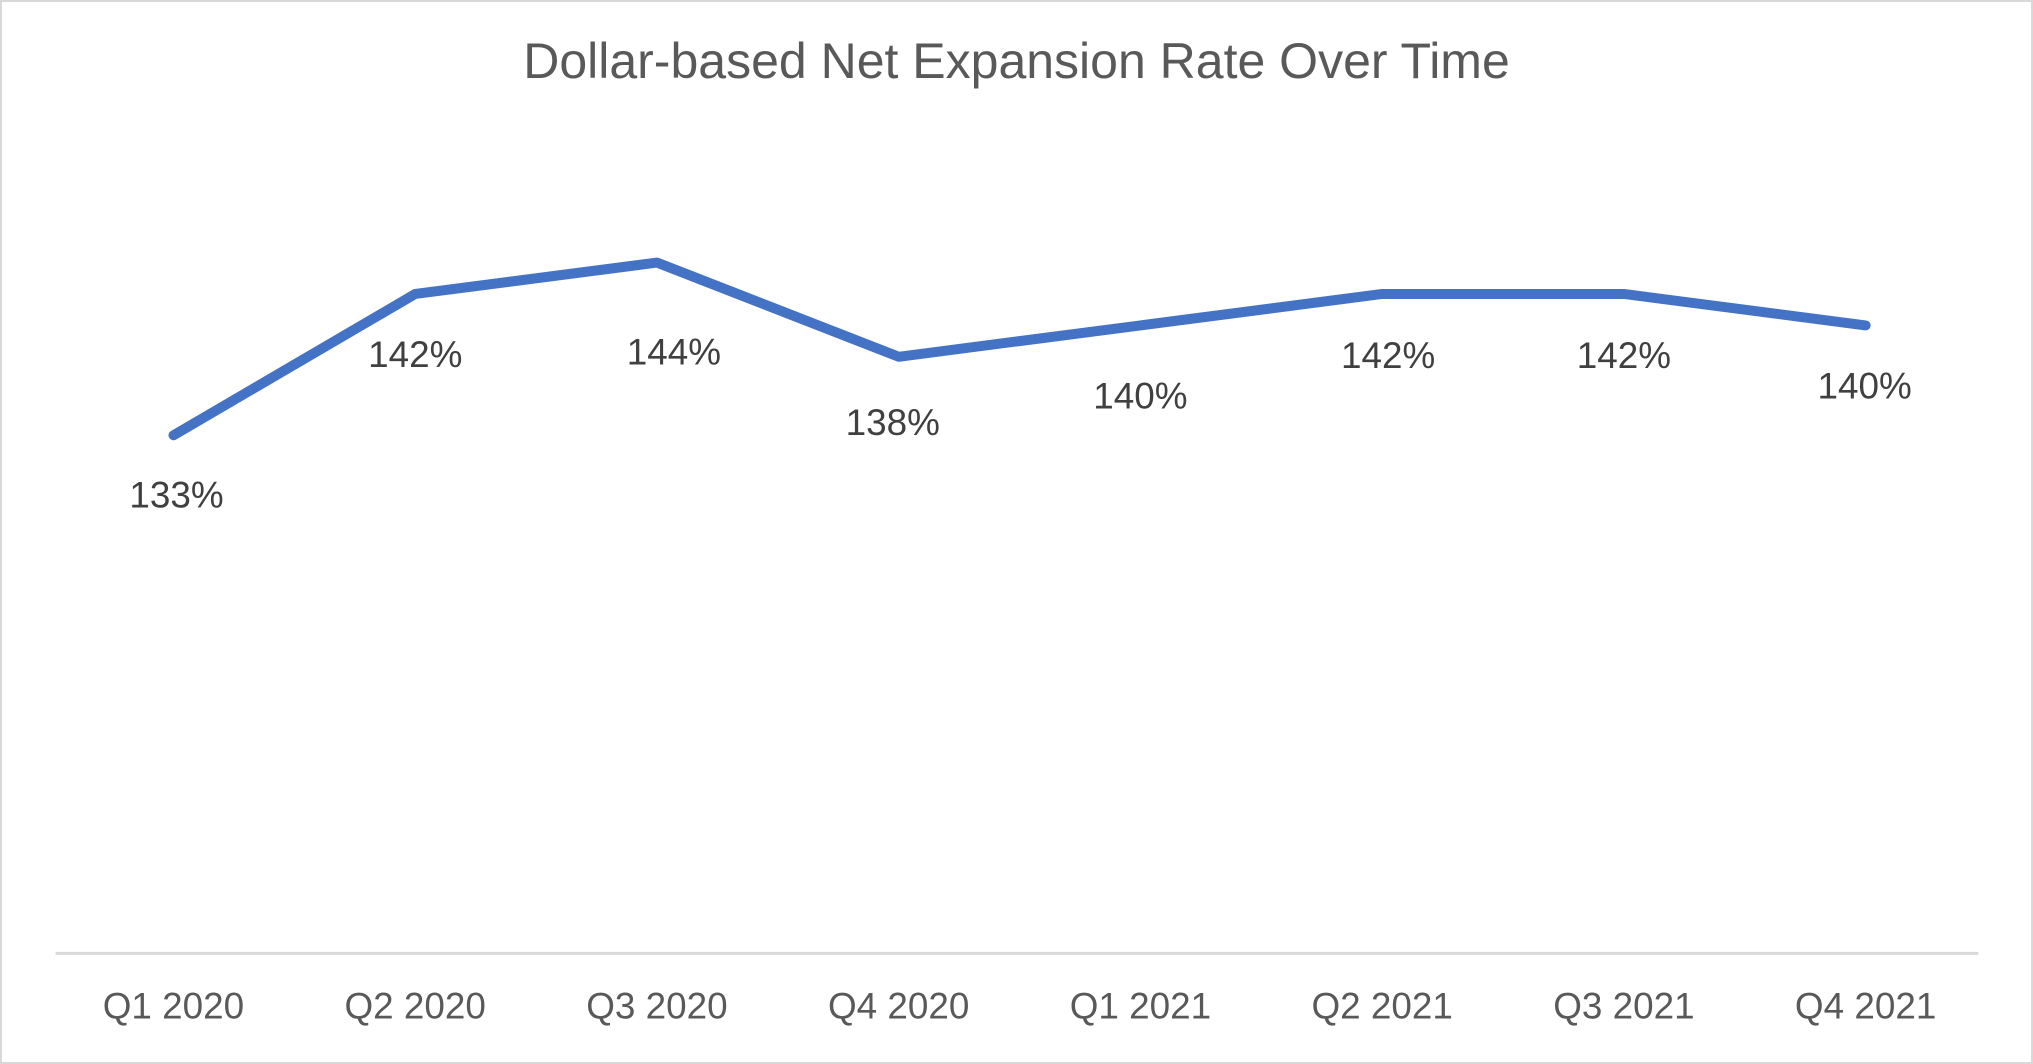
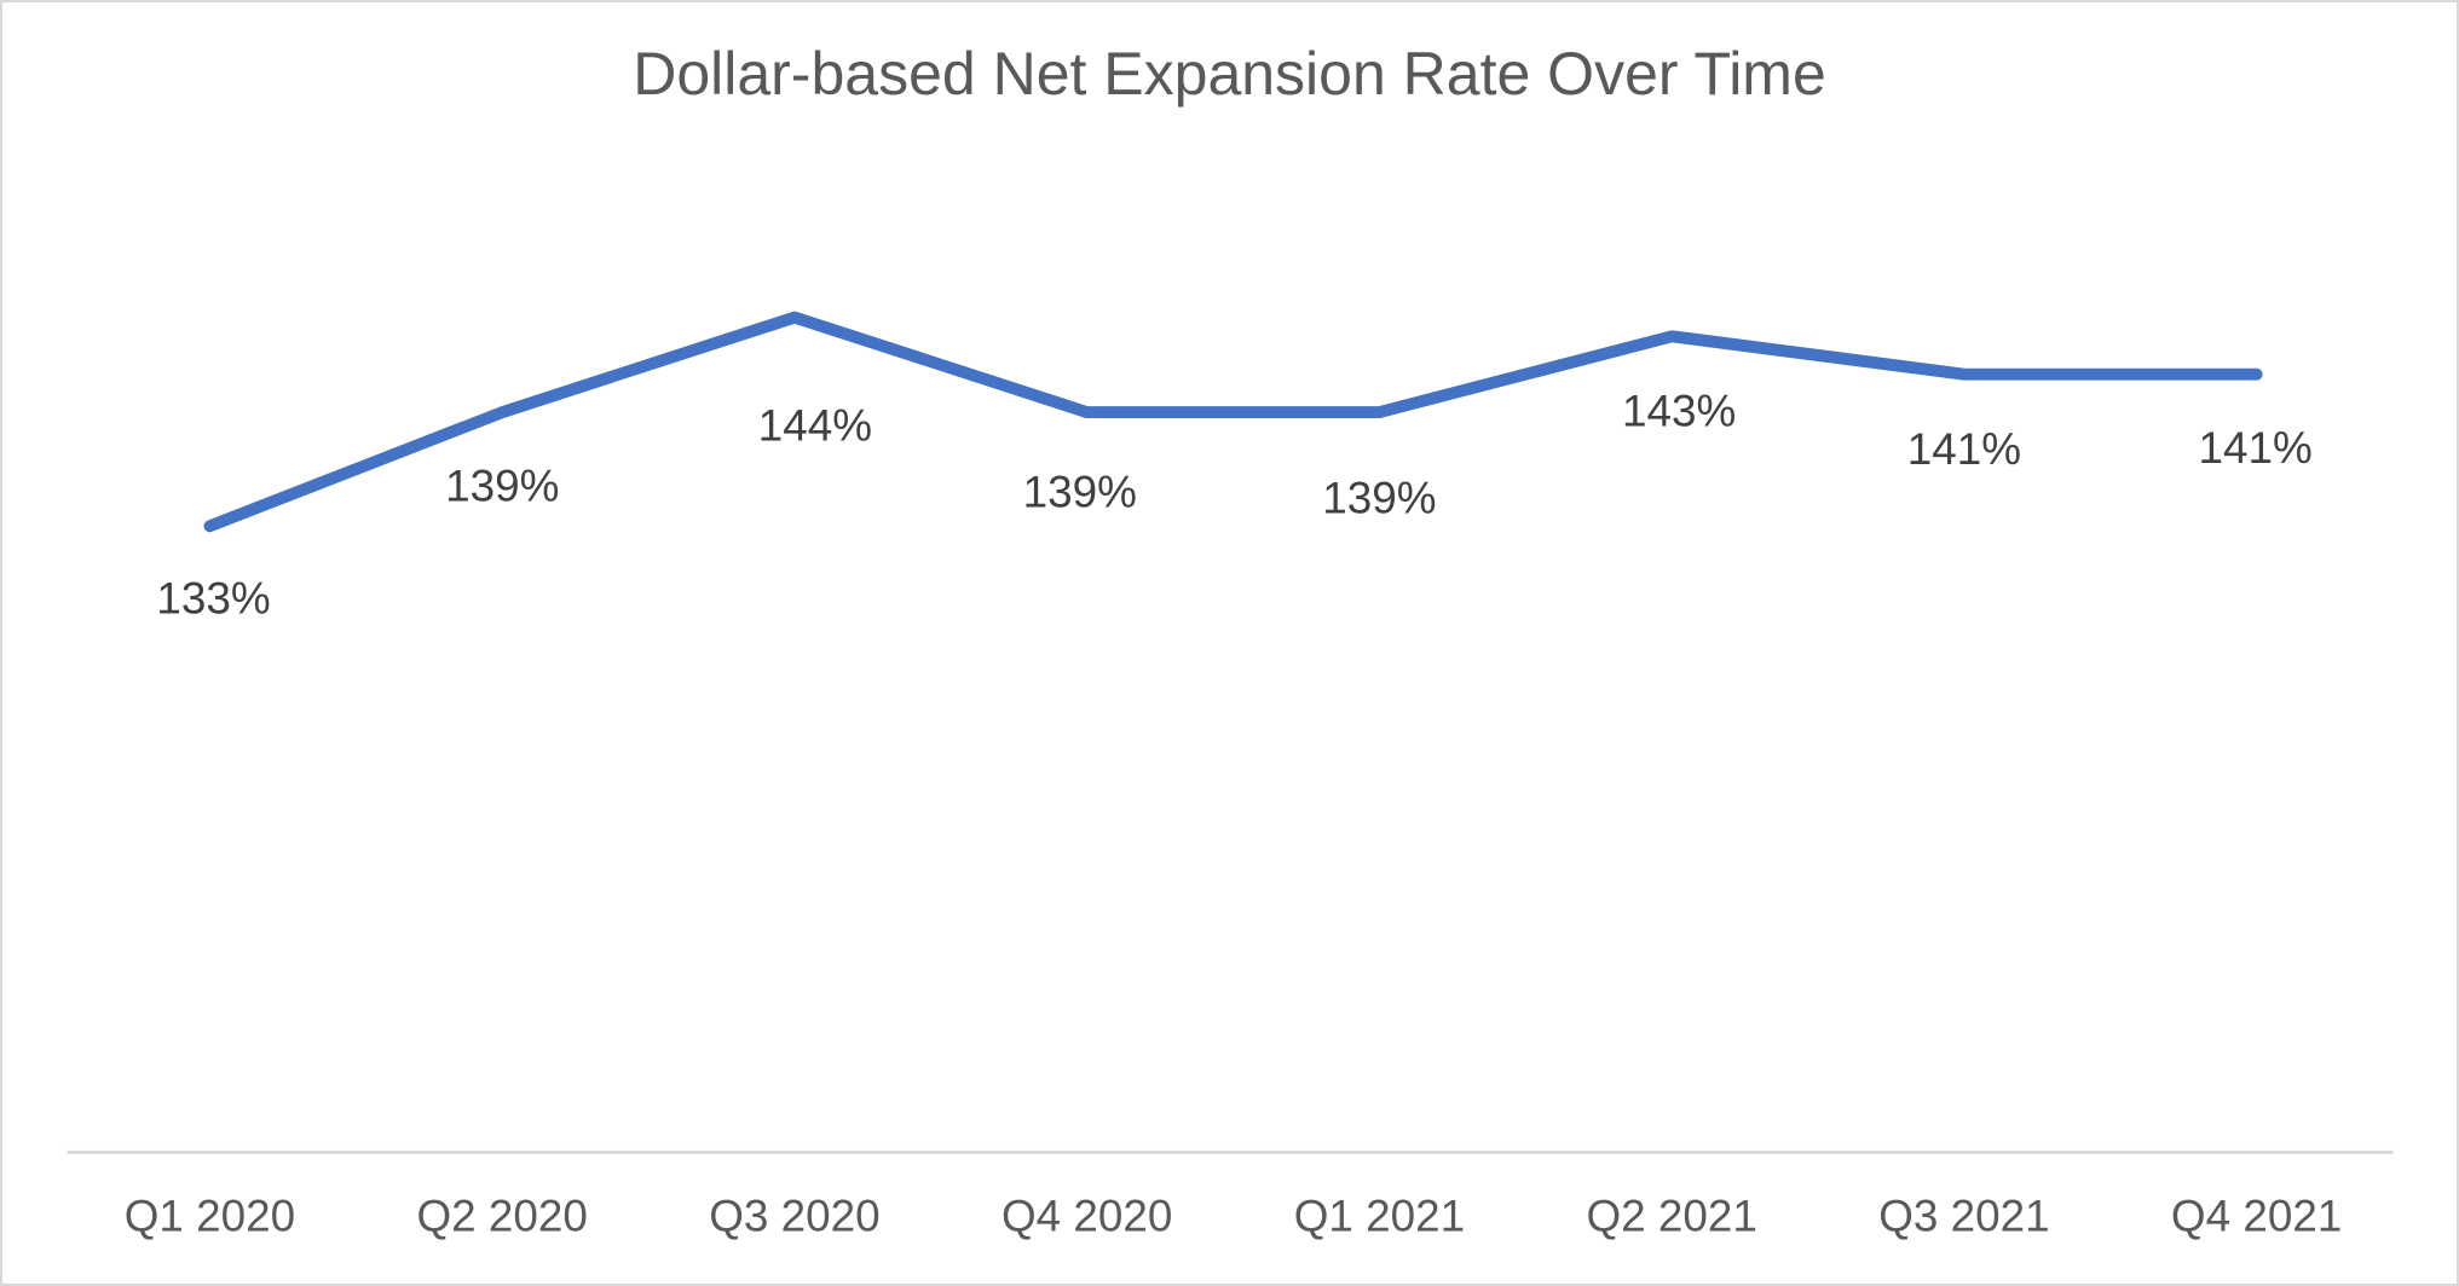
Q2 2020: 142% -> 139%
Q4 2020: 138% -> 139%
Q1 2021: 140% -> 139%
Q2 2021: 142% -> 143%
Q3 2021: 142% -> 141%
Q4 2021: 140% -> 141%
